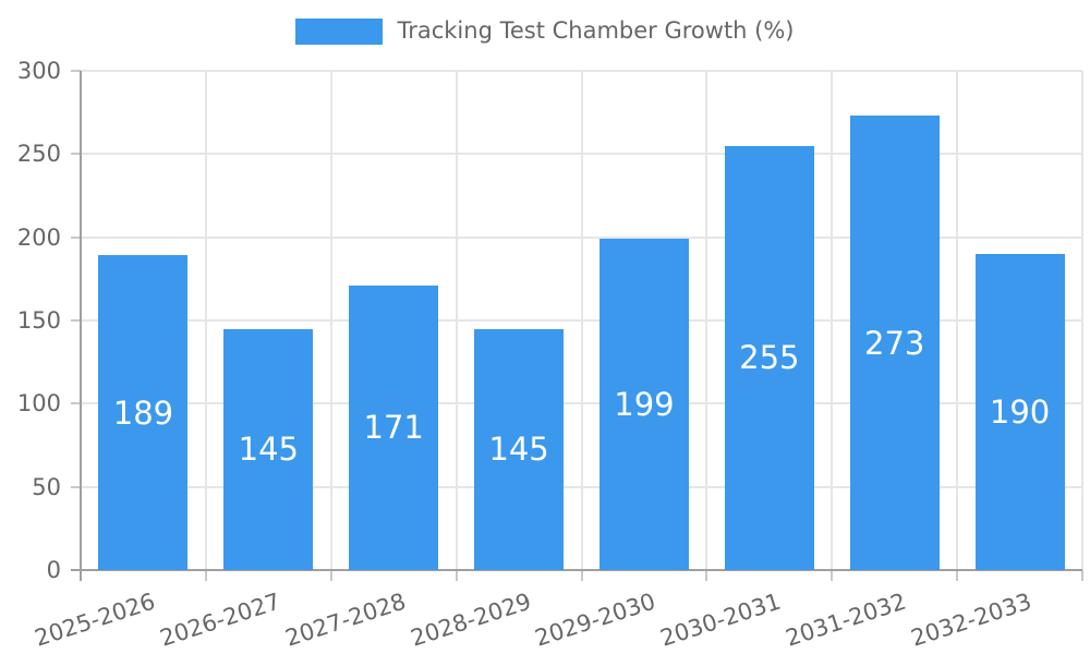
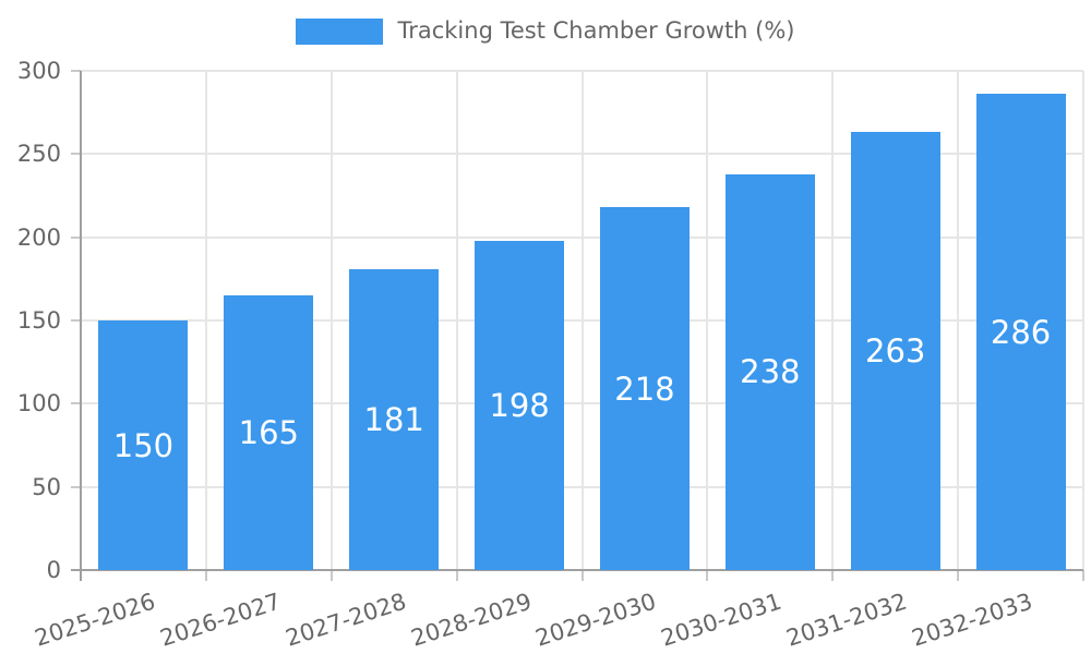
2025-2026: 189 -> 150
2026-2027: 145 -> 165
2027-2028: 171 -> 181
2028-2029: 145 -> 198
2029-2030: 199 -> 218
2030-2031: 255 -> 238
2031-2032: 273 -> 263
2032-2033: 190 -> 286
